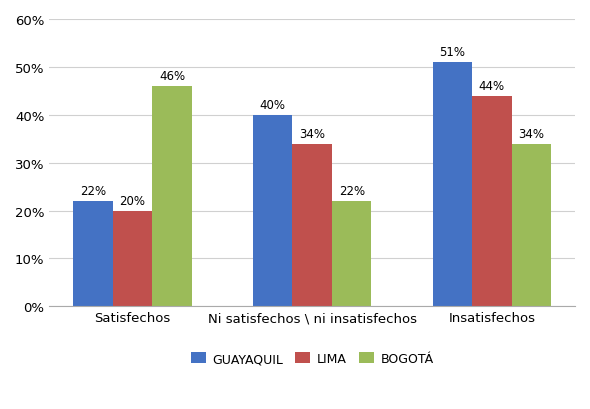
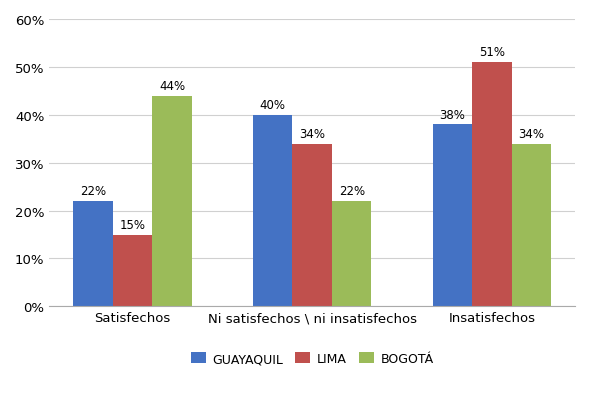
LIMA/Satisfechos: 20% -> 15%
BOGOTÁ/Satisfechos: 46% -> 44%
GUAYAQUIL/Insatisfechos: 51% -> 38%
LIMA/Insatisfechos: 44% -> 51%
